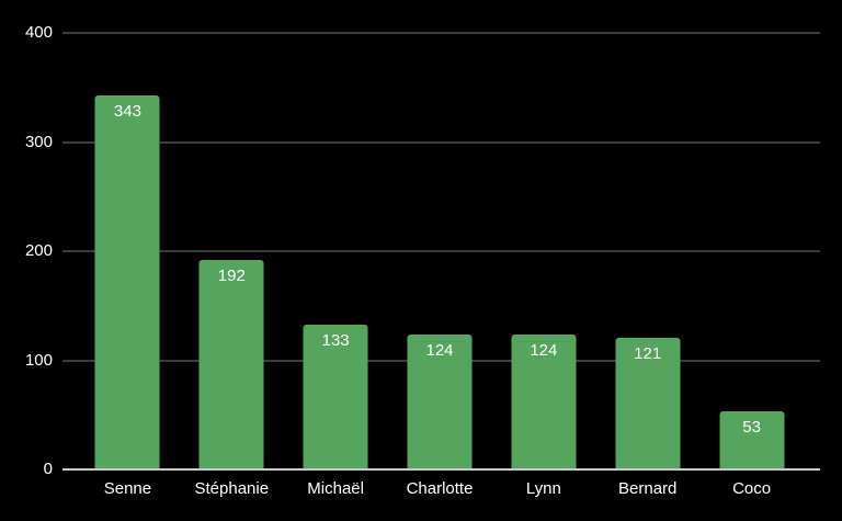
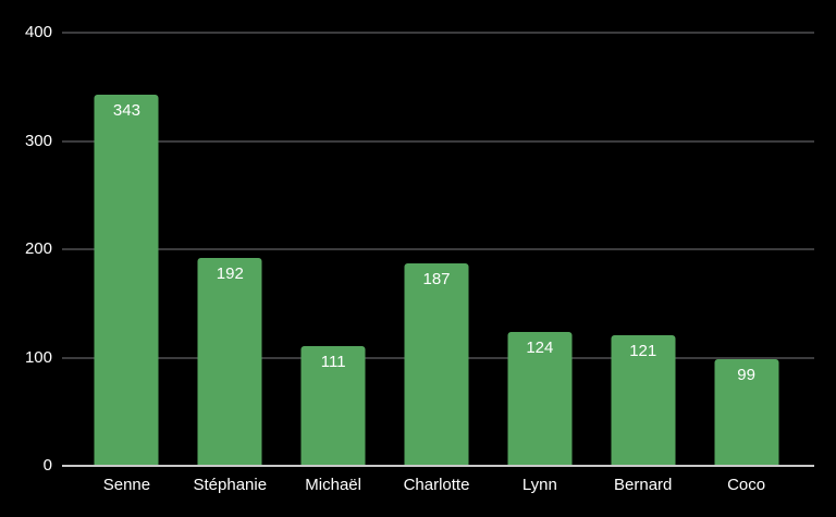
Michaël: 133 -> 111
Charlotte: 124 -> 187
Coco: 53 -> 99
